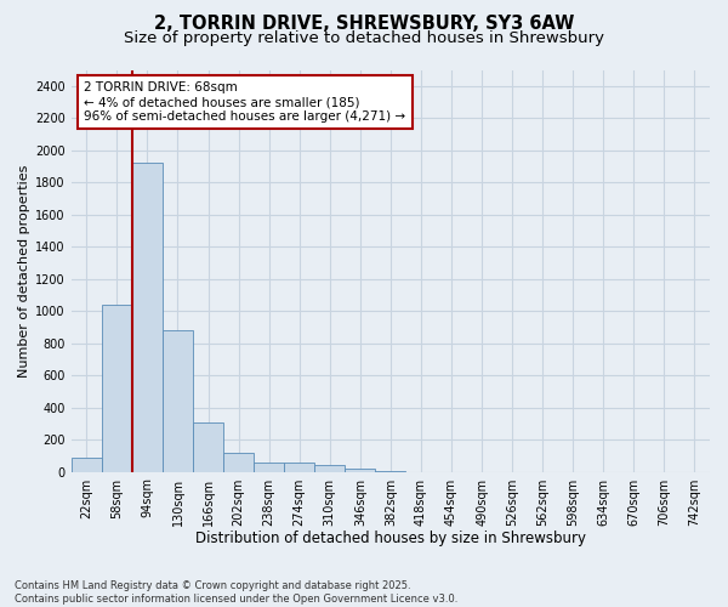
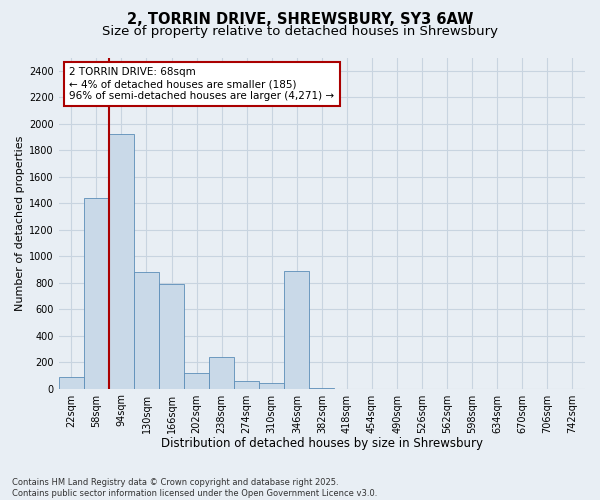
58sqm: 1040 -> 1440
166sqm: 310 -> 790
238sqm: 60 -> 240
346sqm: 20 -> 890
